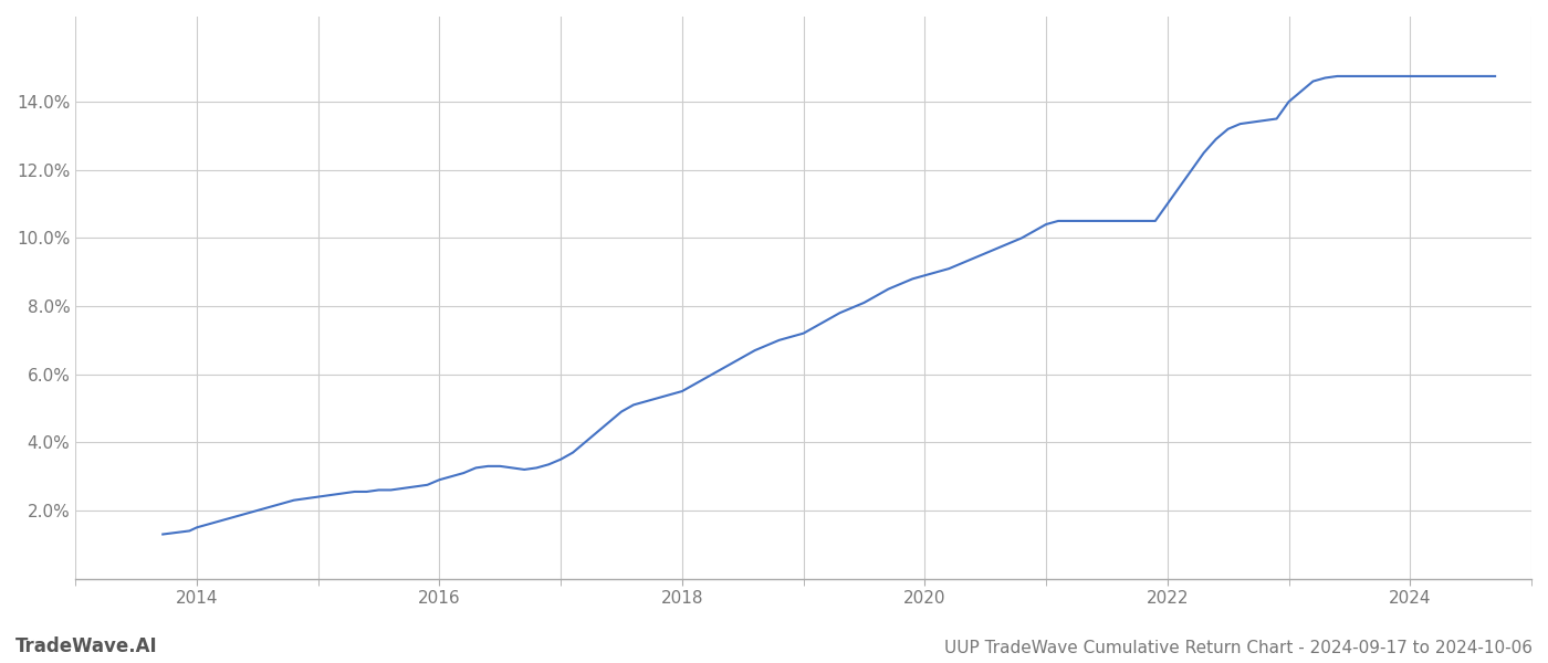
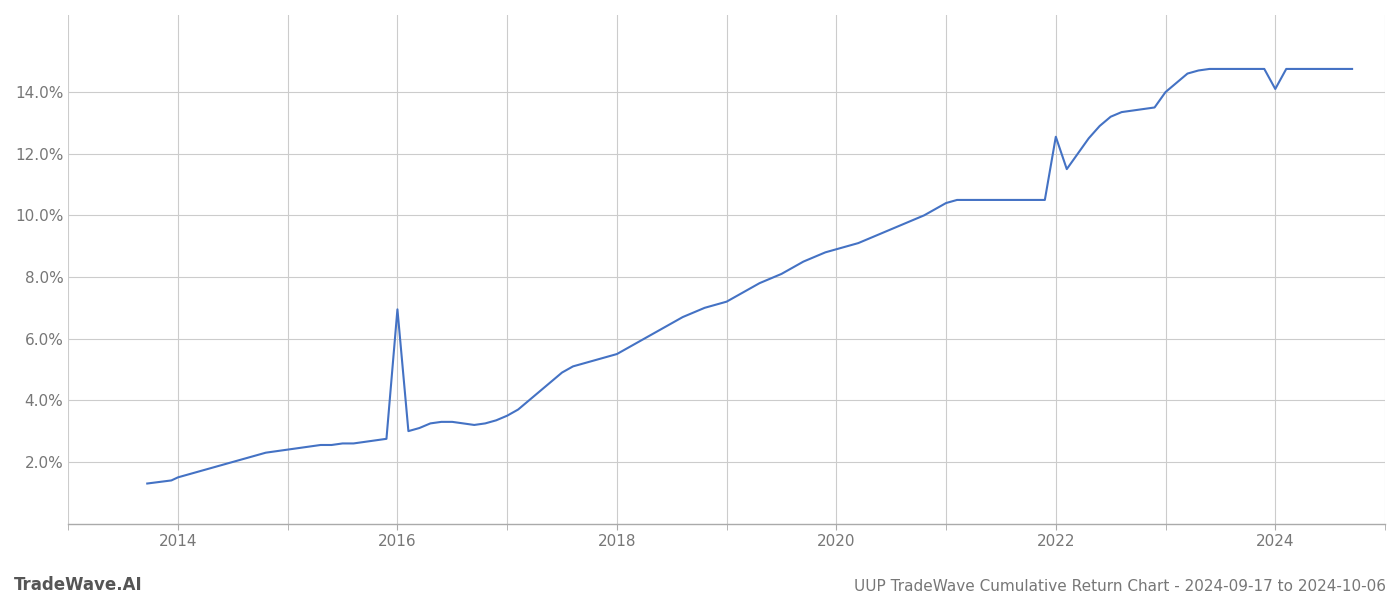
2016: 2.90% -> 6.95%
2022: 11.00% -> 12.55%
2024: 14.75% -> 14.10%
